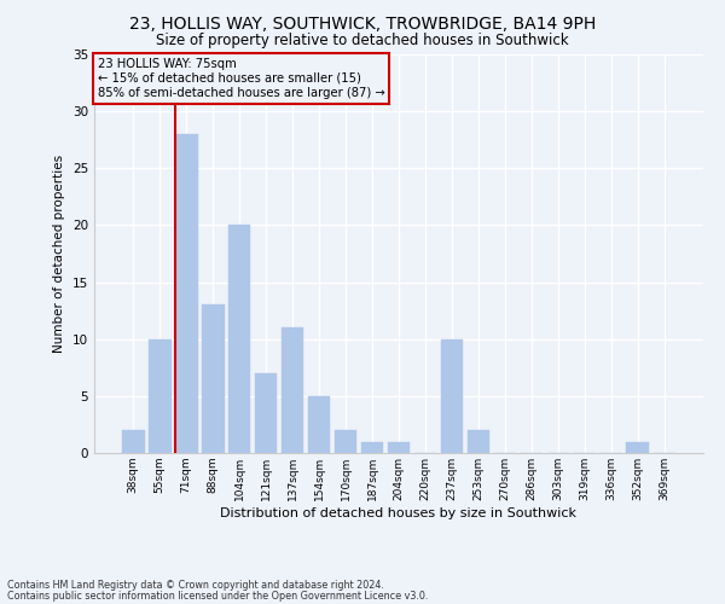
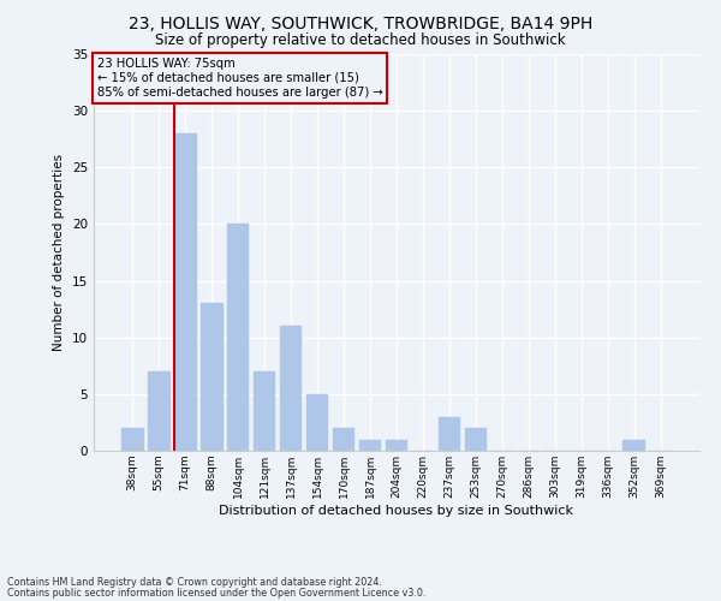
55sqm: 10 -> 7
237sqm: 10 -> 3
